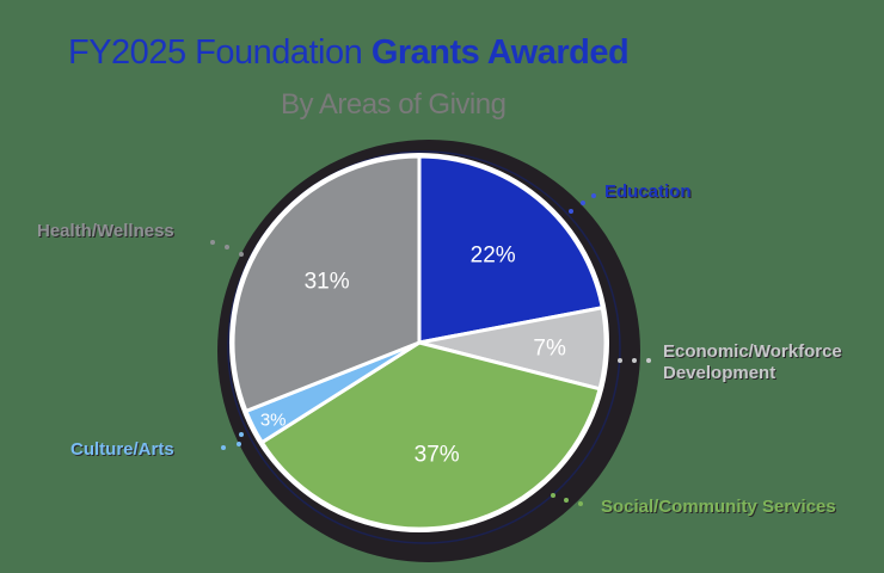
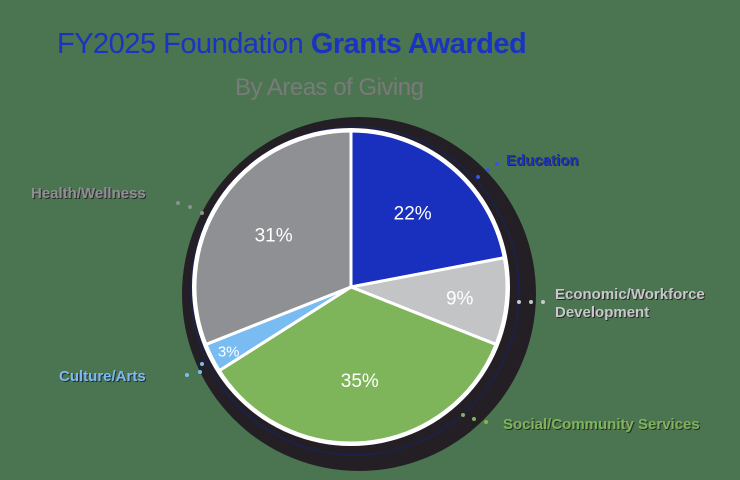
Economic/Workforce Development: 7% -> 9%
Social/Community Services: 37% -> 35%
